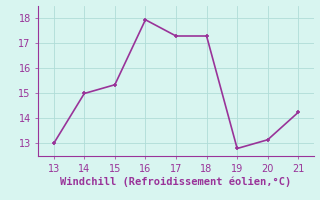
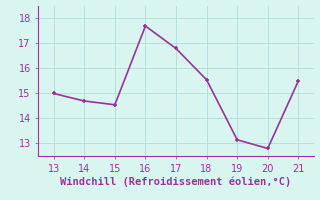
13: 13.00 -> 15.00
14: 15.00 -> 14.70
15: 15.35 -> 14.55
16: 17.95 -> 17.70
17: 17.30 -> 16.80
18: 17.30 -> 15.55
19: 12.80 -> 13.15
20: 13.15 -> 12.80
21: 14.25 -> 15.50
